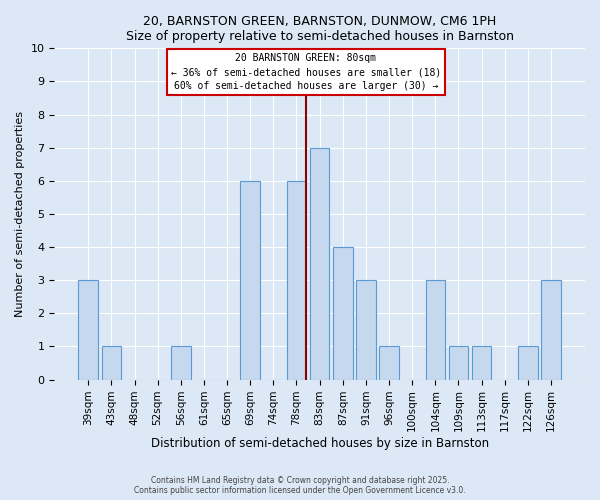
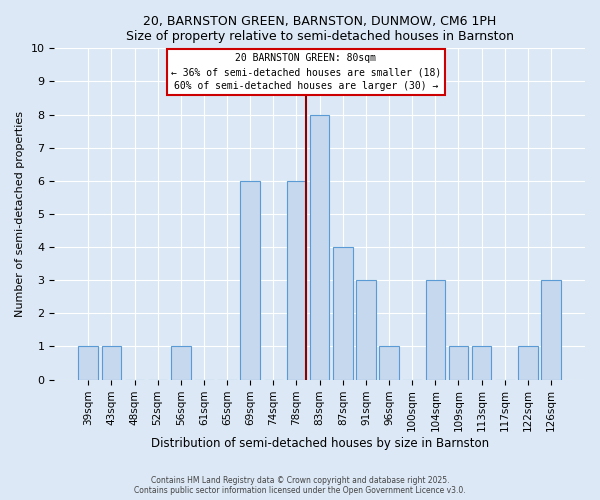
39sqm: 3 -> 1
83sqm: 7 -> 8
